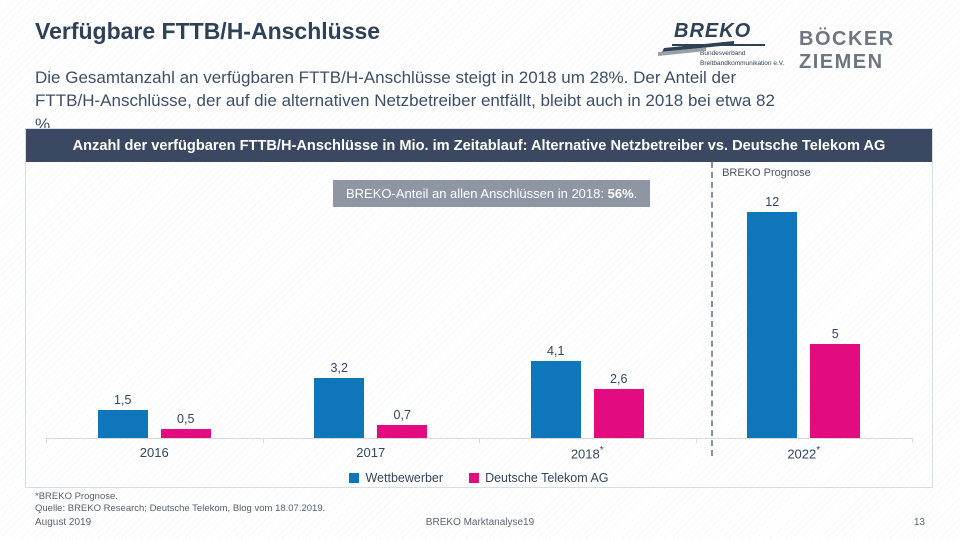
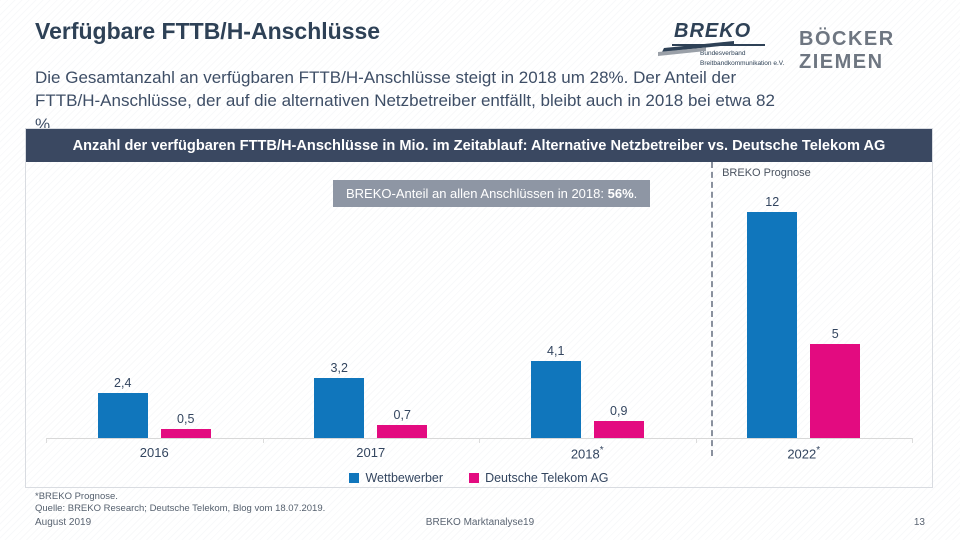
Wettbewerber/2016: 1,5 -> 2,4
Deutsche Telekom AG/2018*: 2,6 -> 0,9
